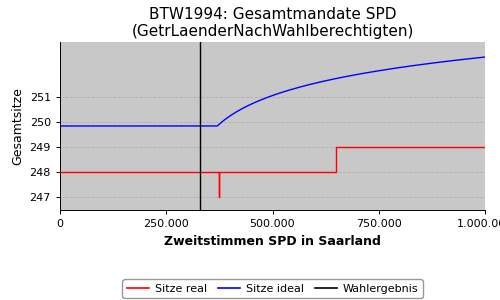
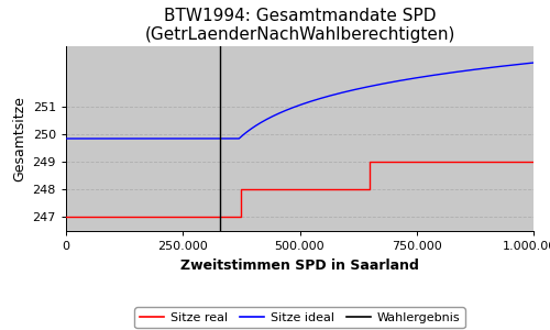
Sitze real/0: 248 -> 247
